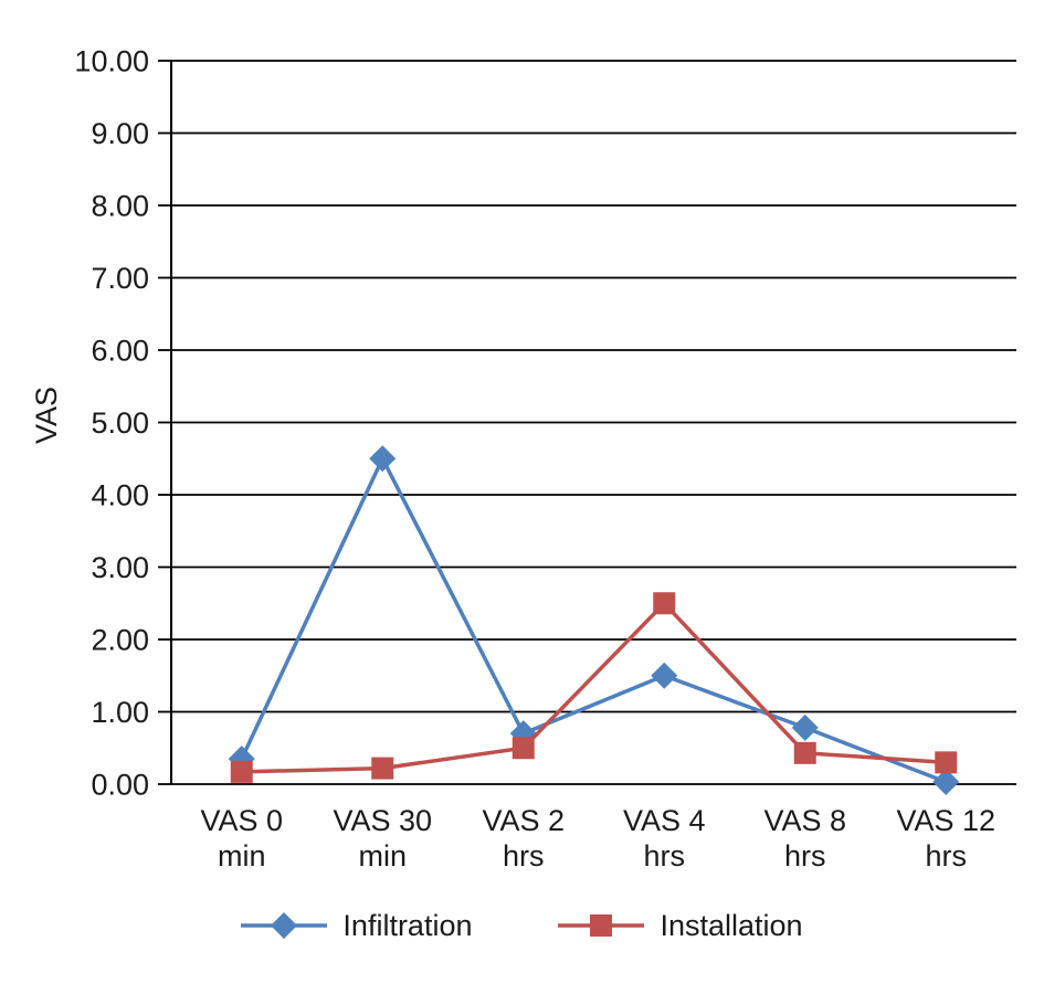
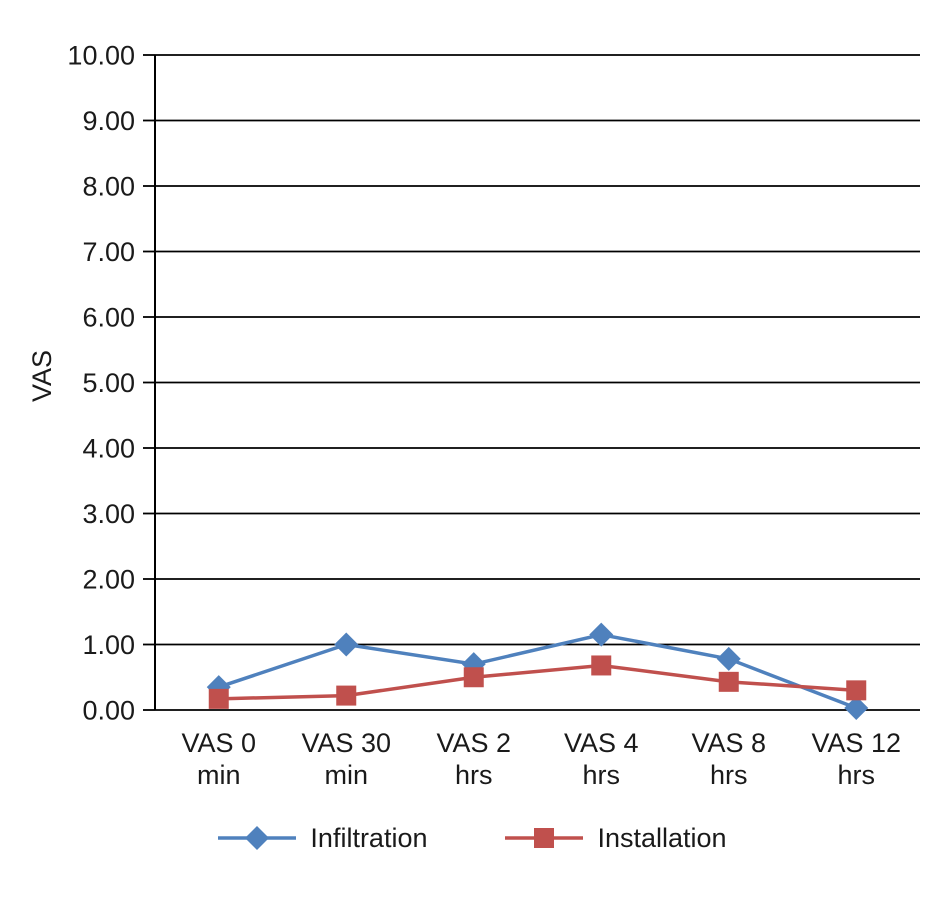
Infiltration/VAS 30 min: 4.5 -> 1.0
Infiltration/VAS 4 hrs: 1.5 -> 1.1
Installation/VAS 4 hrs: 2.5 -> 0.7
